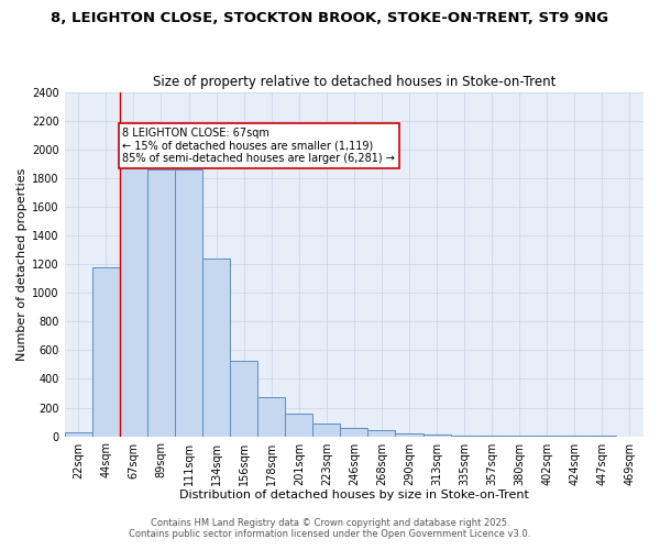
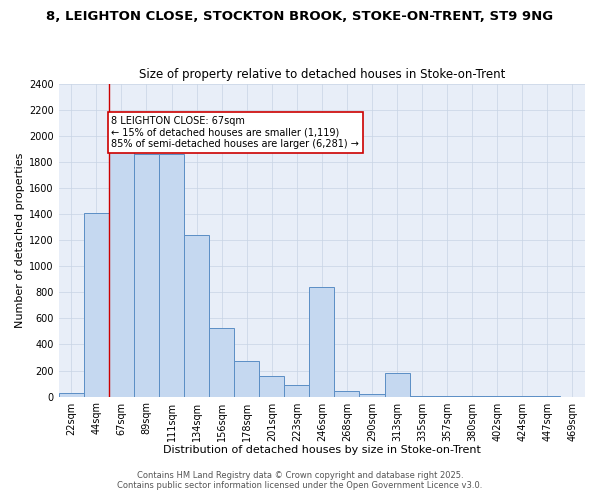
44sqm: 1180 -> 1410
246sqm: 60 -> 840
313sqm: 10 -> 180
